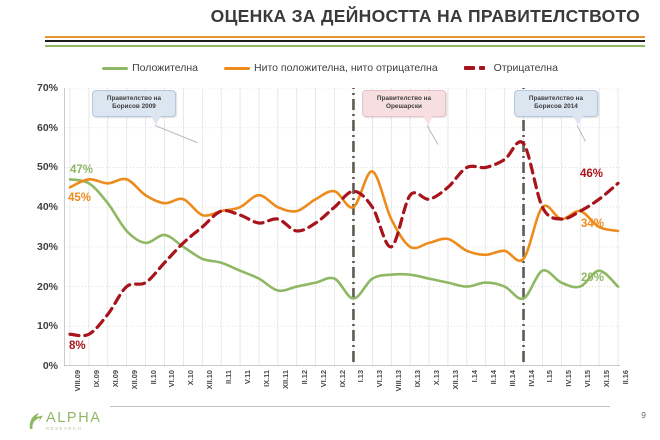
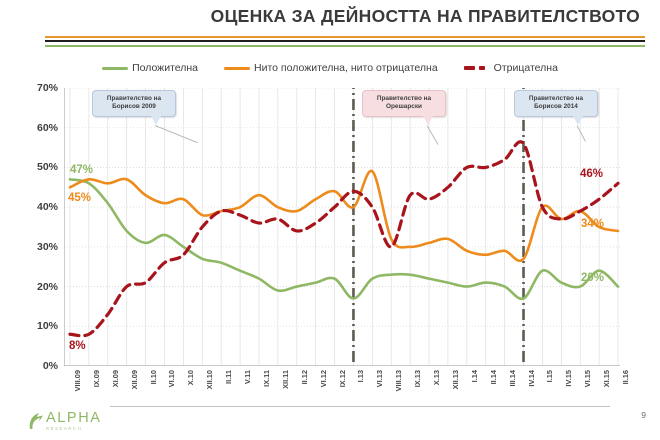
Отрицателна/X.10: 31% -> 28%
Нито положителна, нито отрицателна/VIII.13: 37% -> 32%
